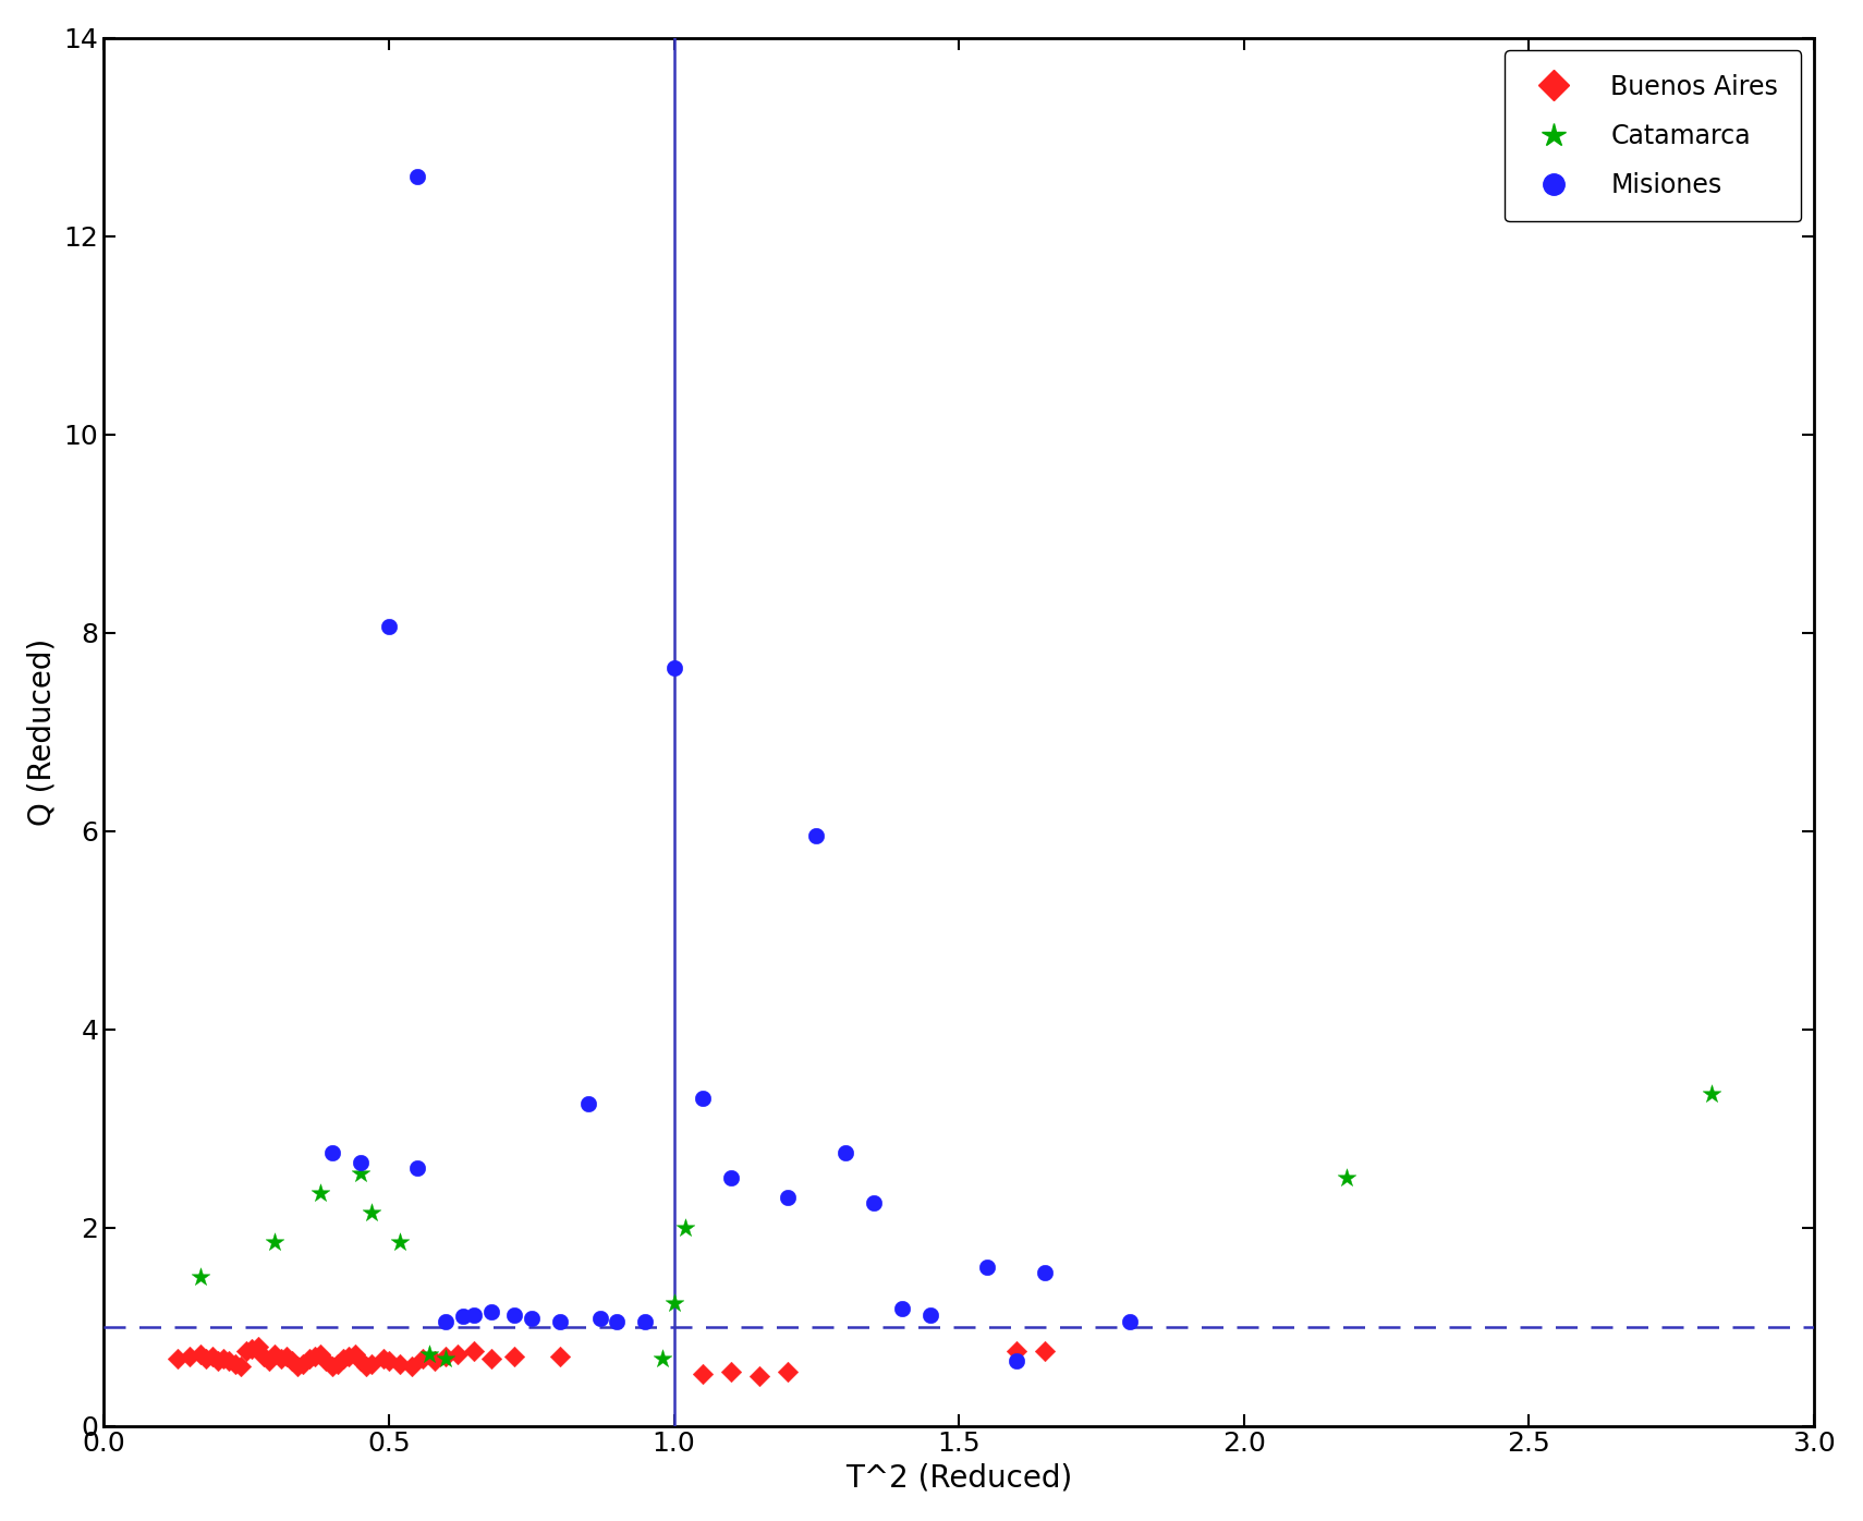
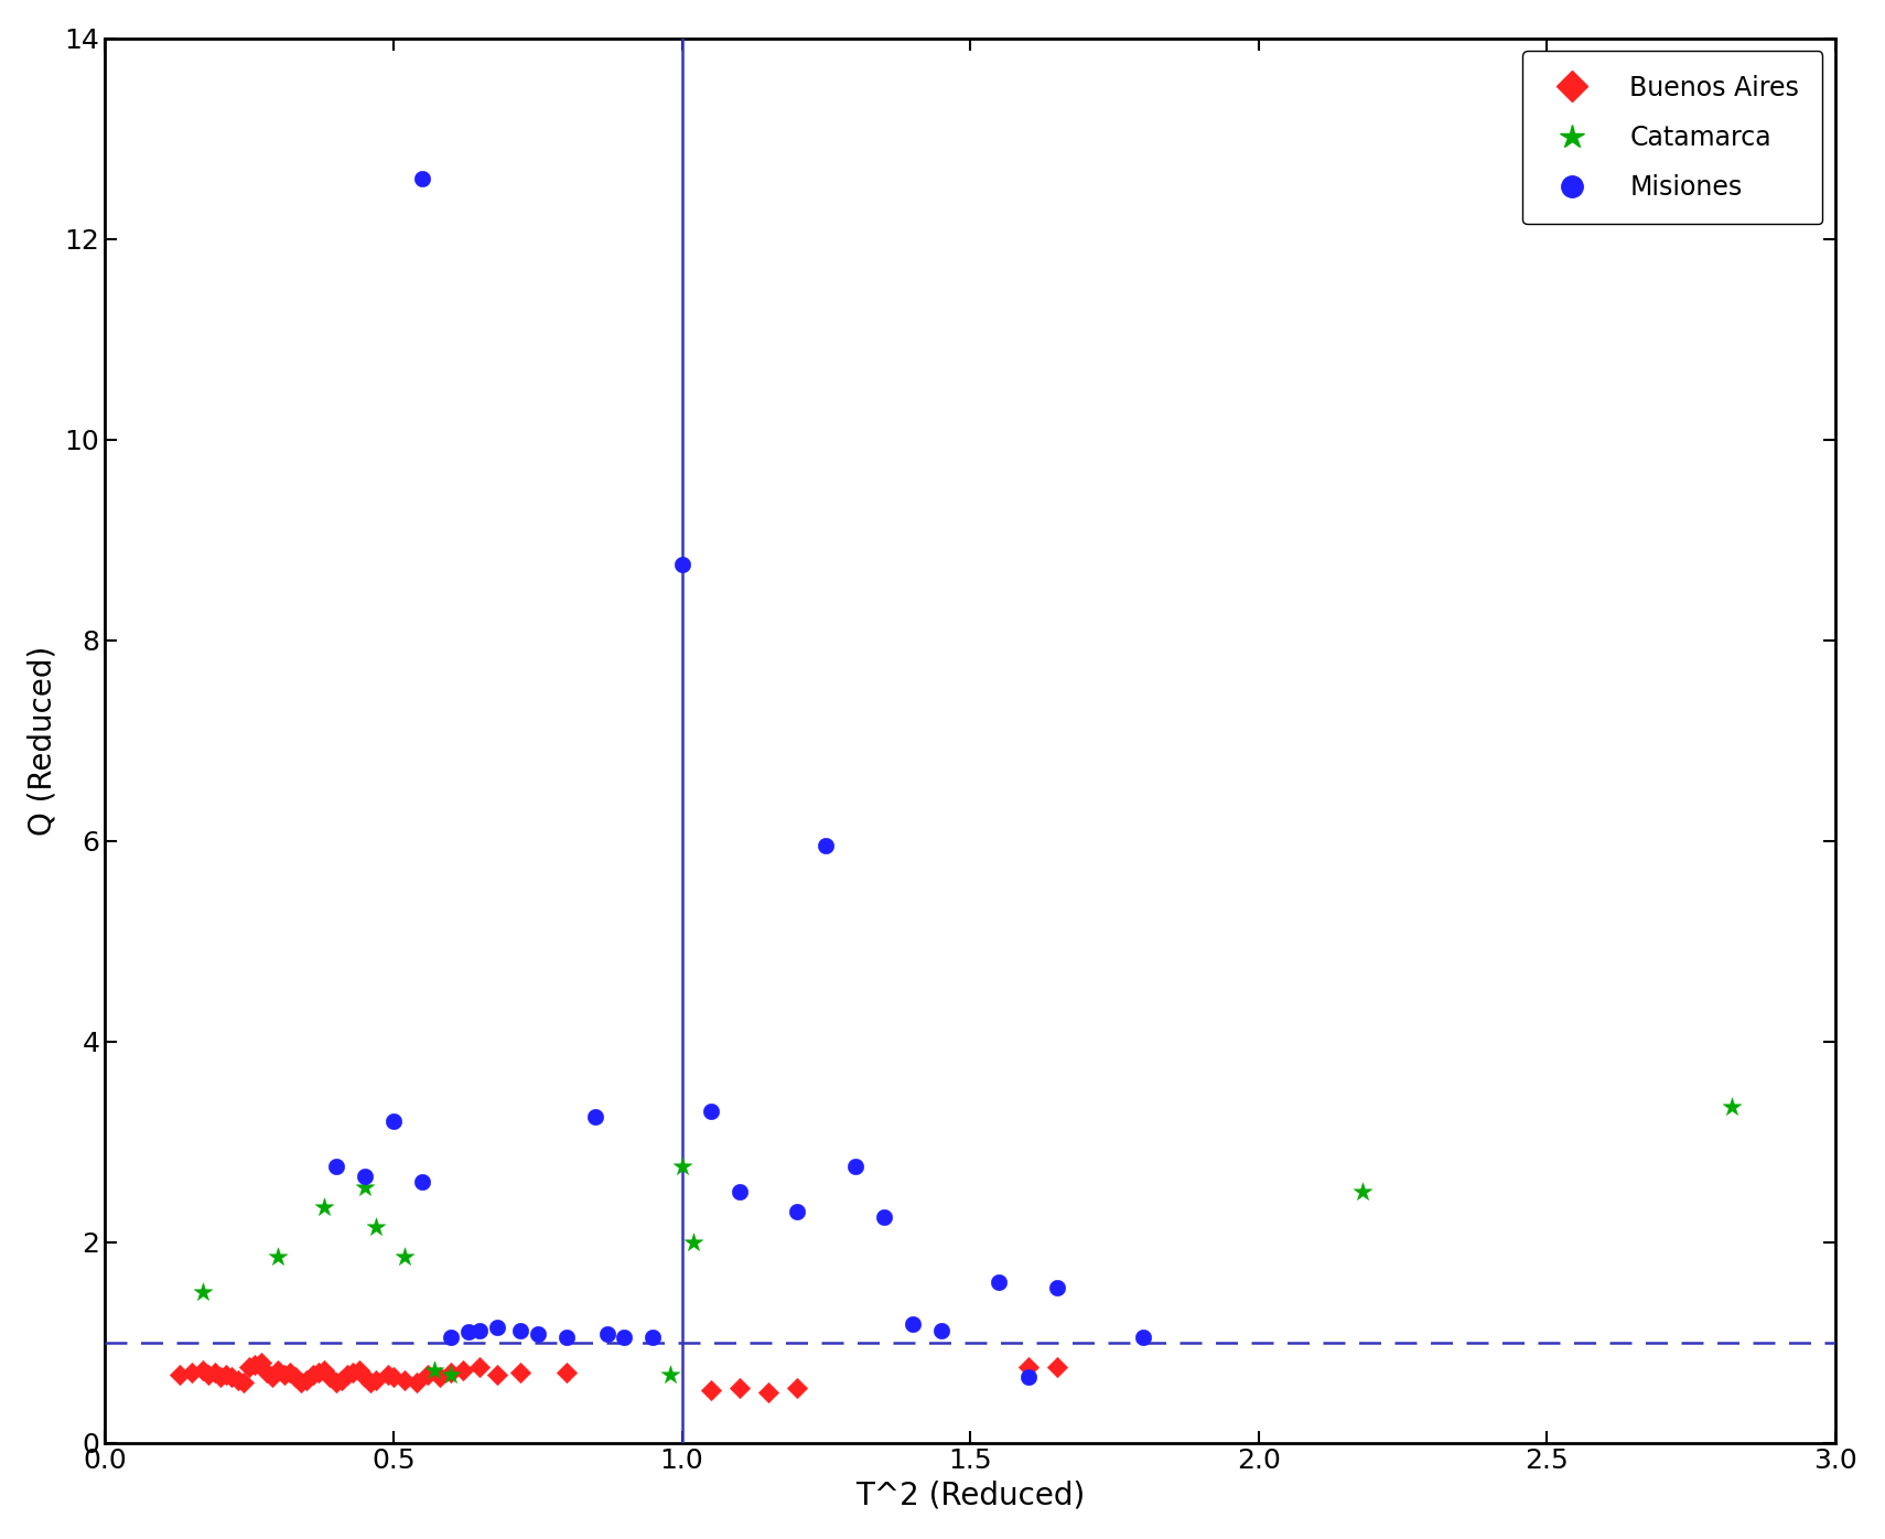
Misiones/0.5: 8.06 -> 3.20
Catamarca/1.0: 1.24 -> 2.75
Misiones/1.0: 7.64 -> 8.75
